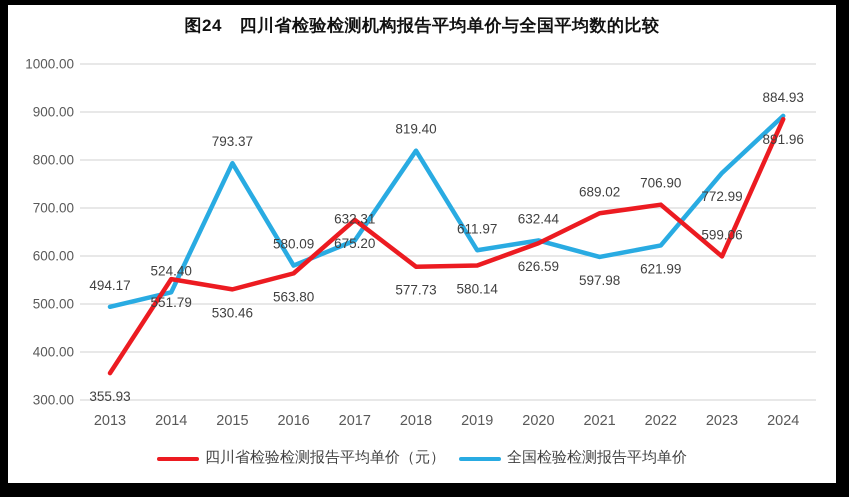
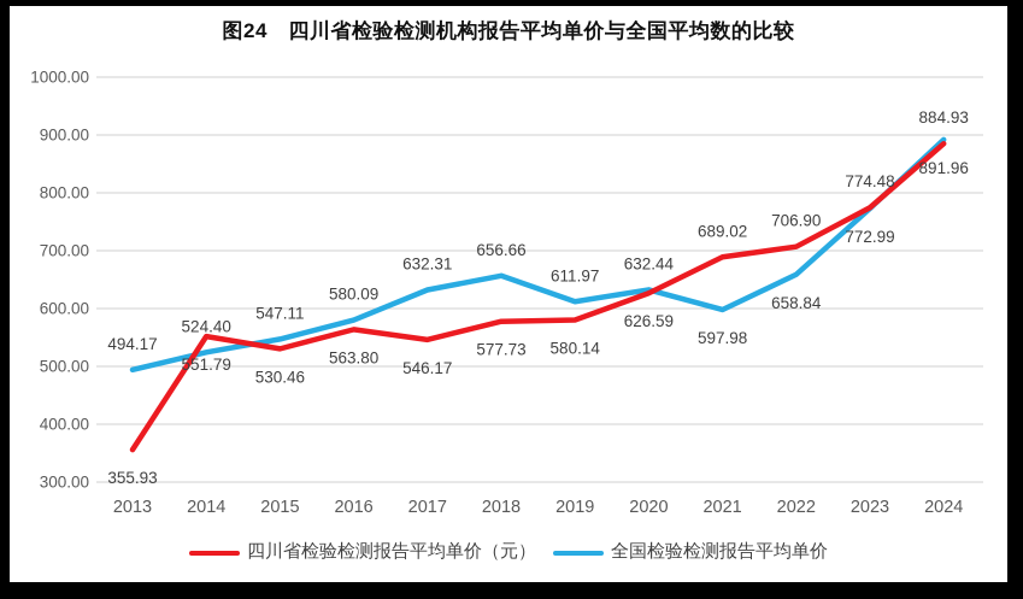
全国检验检测报告平均单价/2015: 793.37 -> 547.11
四川省检验检测报告平均单价（元）/2017: 675.20 -> 546.17
全国检验检测报告平均单价/2018: 819.40 -> 656.66
全国检验检测报告平均单价/2022: 621.99 -> 658.84
四川省检验检测报告平均单价（元）/2023: 599.06 -> 774.48
